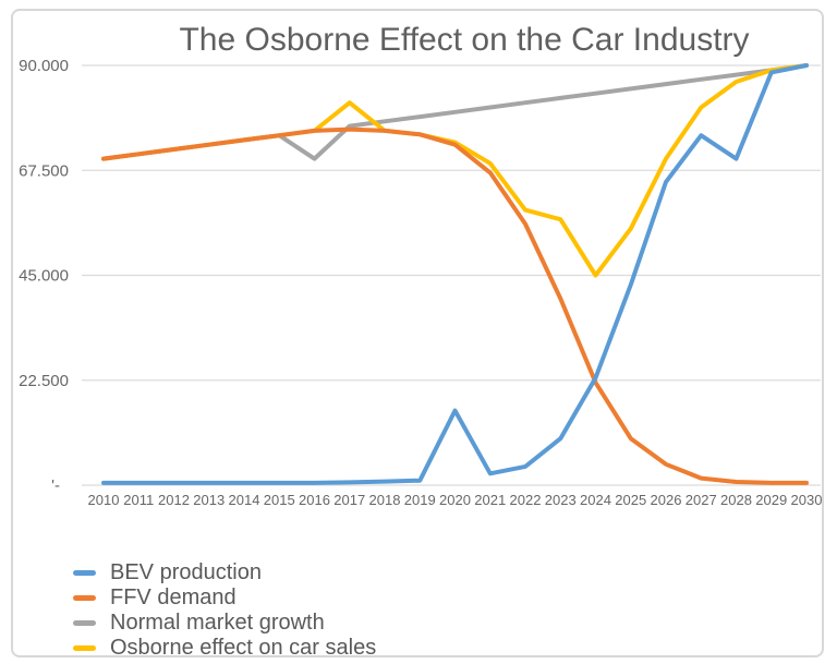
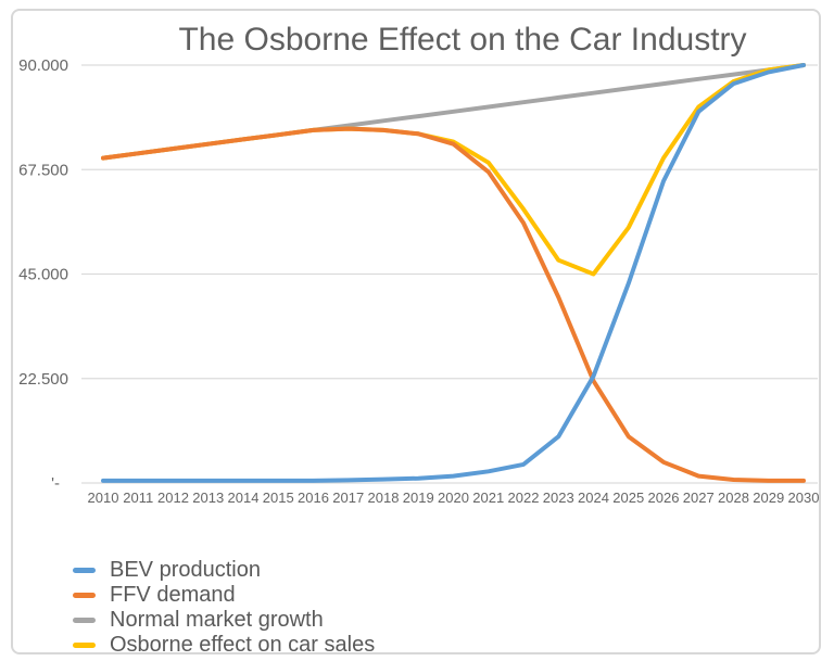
Normal market growth/2016: 70000 -> 76000
Osborne effect on car sales/2017: 82000 -> 76000
BEV production/2020: 16000 -> 2000
Osborne effect on car sales/2023: 57000 -> 48000
BEV production/2027: 75000 -> 80000
BEV production/2028: 70000 -> 86000
